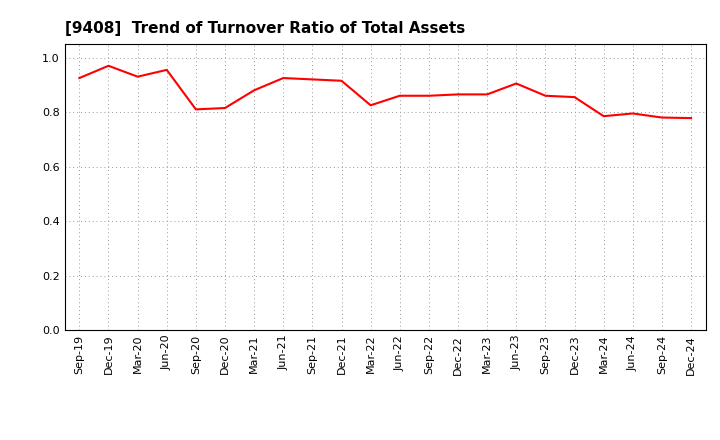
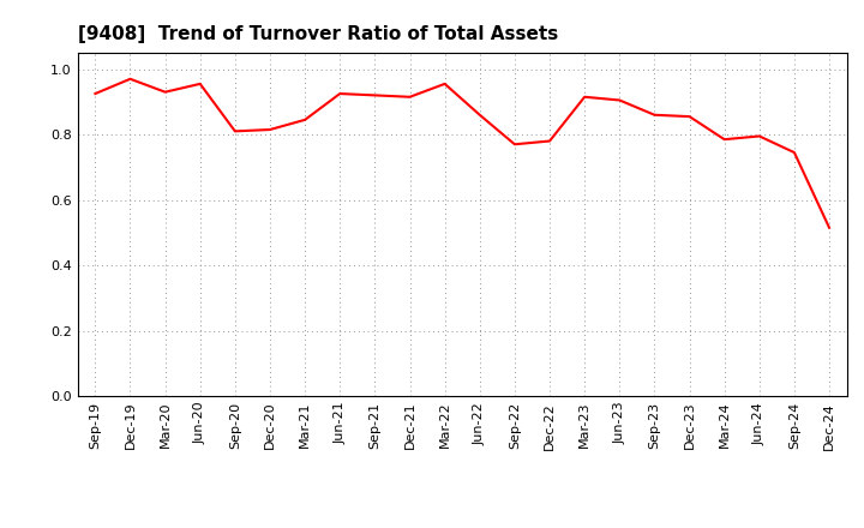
Mar-21: 0.880 -> 0.845
Mar-22: 0.825 -> 0.955
Sep-22: 0.860 -> 0.770
Dec-22: 0.865 -> 0.780
Mar-23: 0.865 -> 0.915
Sep-24: 0.780 -> 0.745
Dec-24: 0.778 -> 0.515
